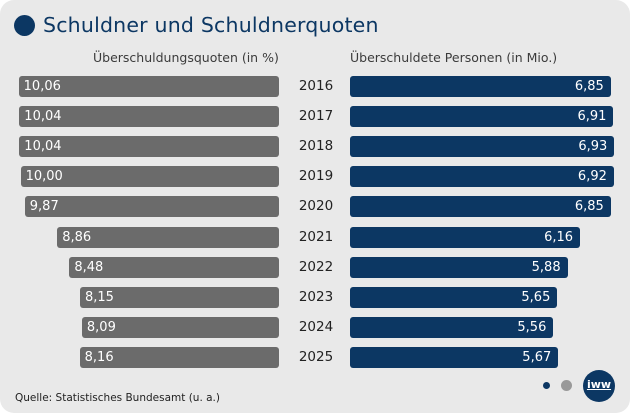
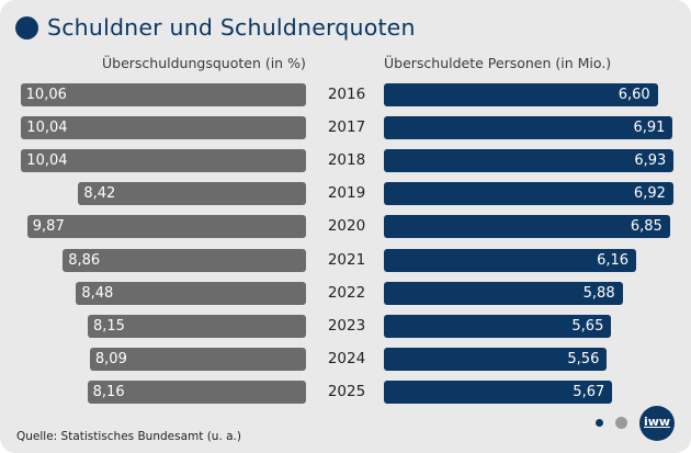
Überschuldete Personen (in Mio.)/2016: 6,85 -> 6,60
Überschuldungsquoten (in %)/2019: 10,00 -> 8,42
